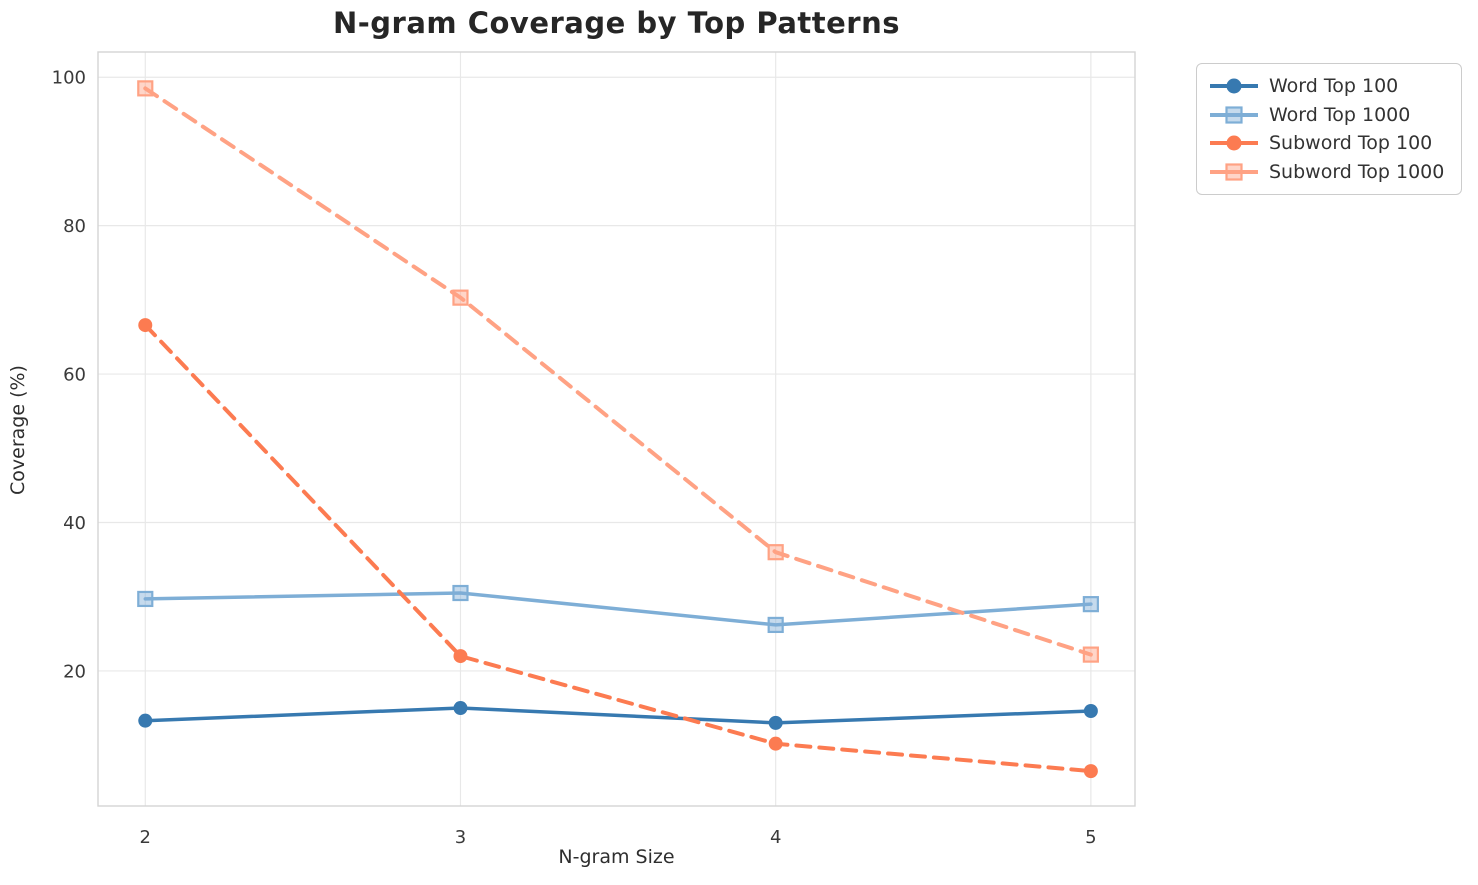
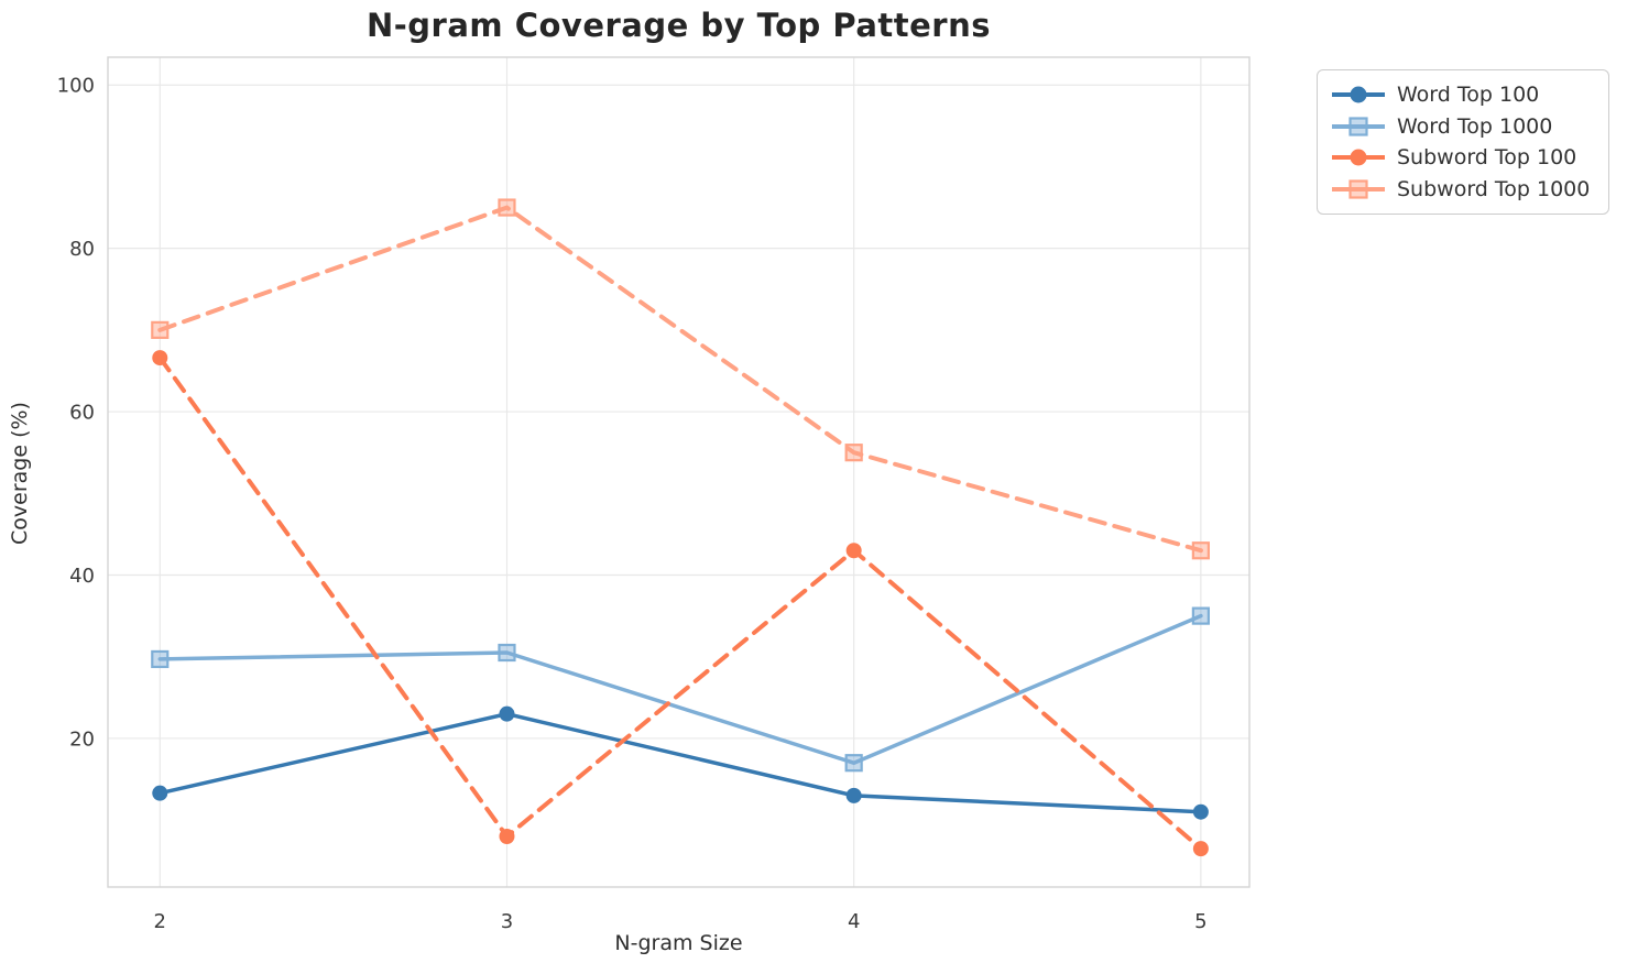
Subword Top 1000/2: 98 -> 70
Word Top 100/3: 15 -> 23
Subword Top 100/3: 22 -> 8
Subword Top 1000/3: 70 -> 85
Word Top 1000/4: 26 -> 17
Subword Top 100/4: 10 -> 43
Subword Top 1000/4: 36 -> 55
Word Top 100/5: 15 -> 11
Word Top 1000/5: 29 -> 35
Subword Top 1000/5: 22 -> 43
